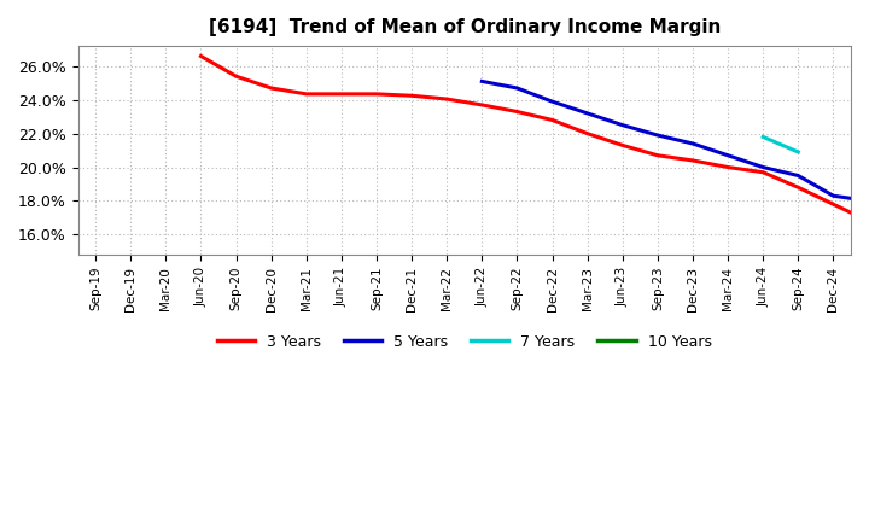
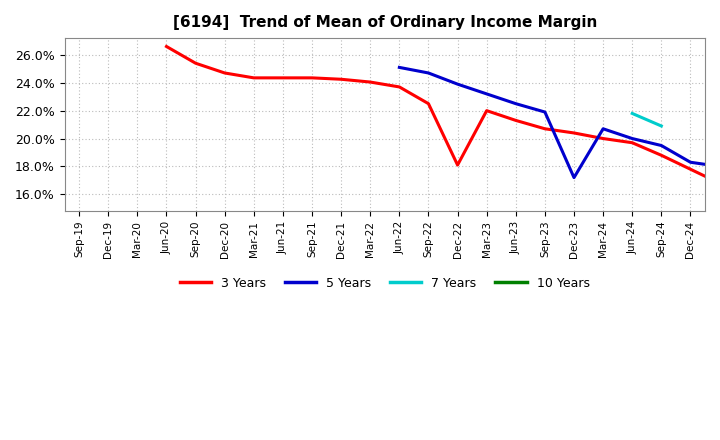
3 Years/Sep-22: 23.3% -> 22.5%
3 Years/Dec-22: 22.8% -> 18.1%
5 Years/Dec-23: 21.4% -> 17.2%
